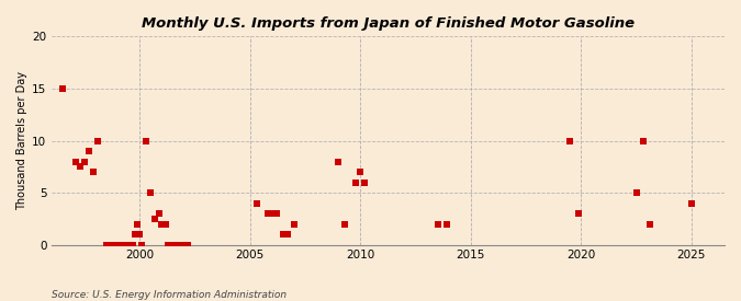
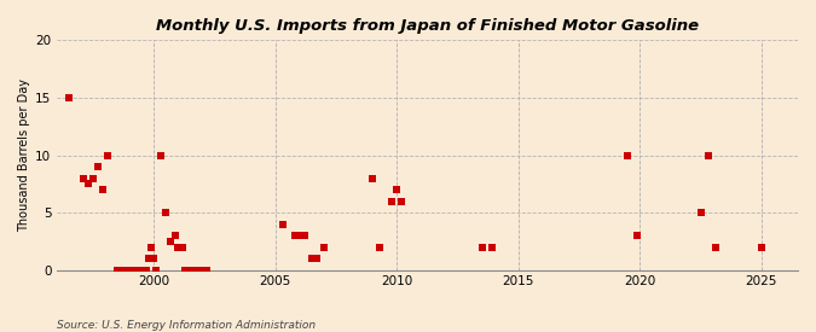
2025: 4.0 -> 2.0
